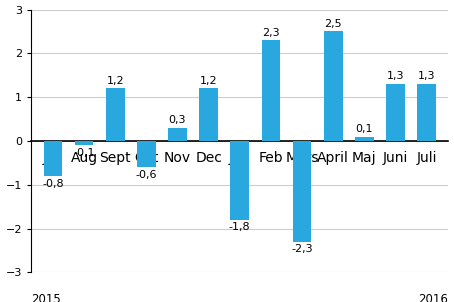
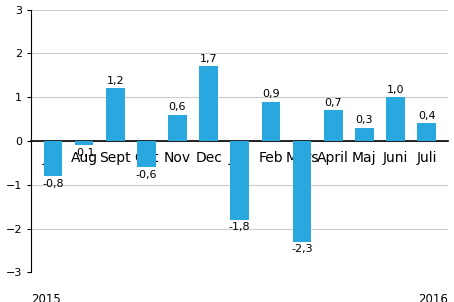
Nov: 0,3 -> 0,6
Dec: 1,2 -> 1,7
Feb: 2,3 -> 0,9
April: 2,5 -> 0,7
Maj: 0,1 -> 0,3
Juni: 1,3 -> 1,0
Juli: 1,3 -> 0,4
